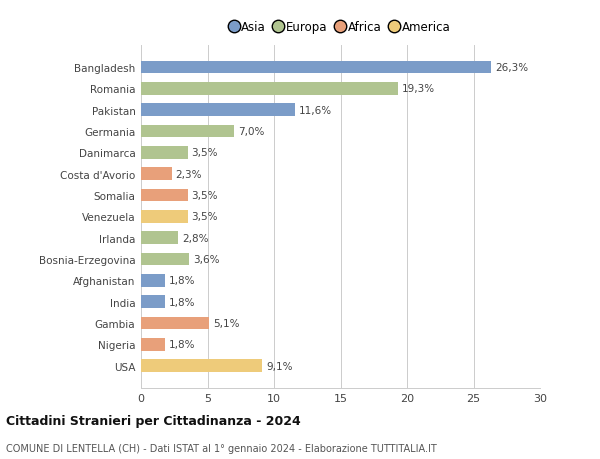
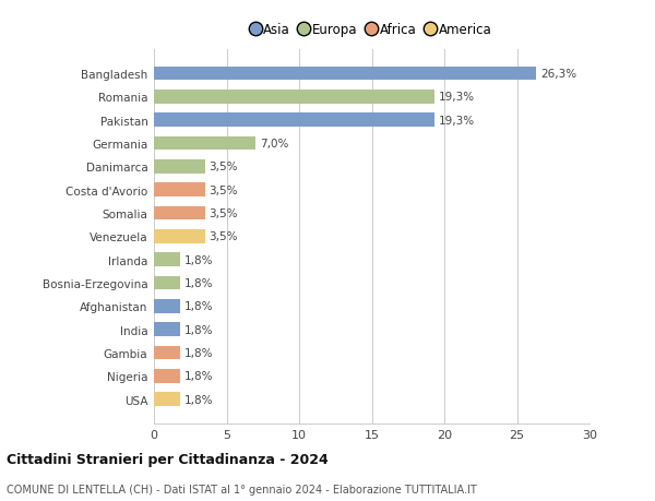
Pakistan: 11,6% -> 19,3%
Costa d'Avorio: 2,3% -> 3,5%
Irlanda: 2,8% -> 1,8%
Bosnia-Erzegovina: 3,6% -> 1,8%
Gambia: 5,1% -> 1,8%
USA: 9,1% -> 1,8%
